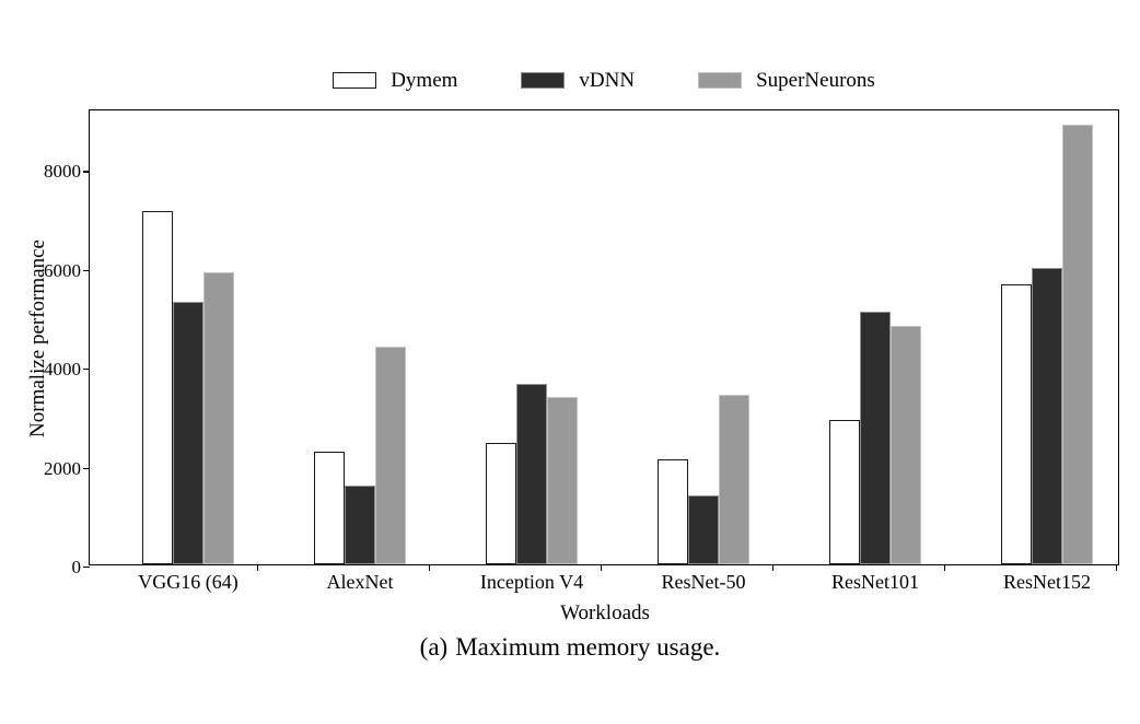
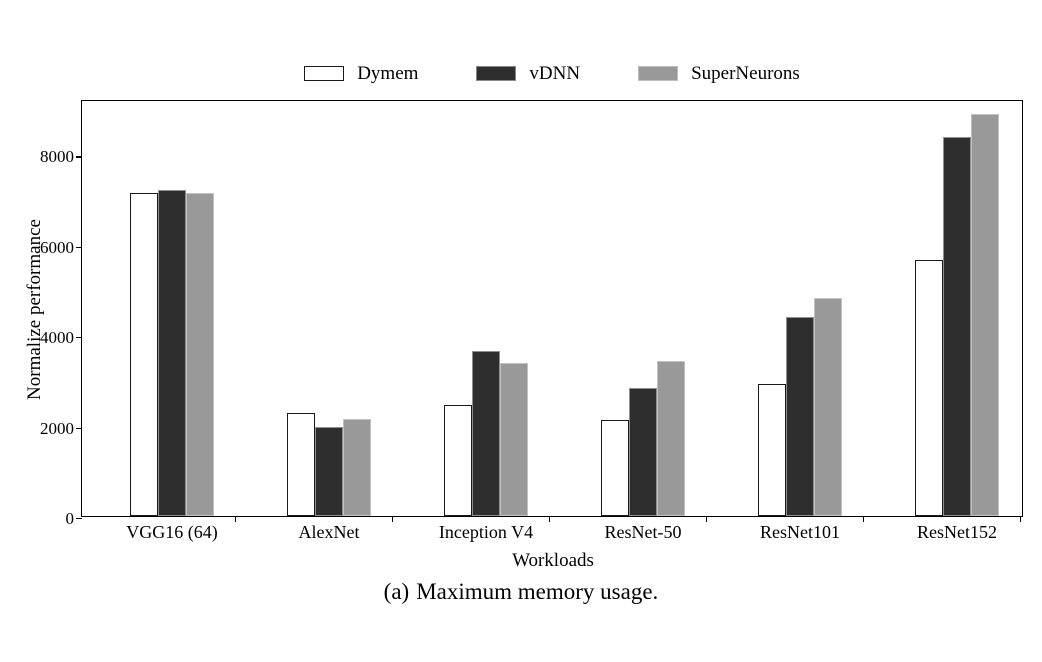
vDNN/VGG16 (64): 5300 -> 7200
SuperNeurons/VGG16 (64): 5900 -> 7100
vDNN/AlexNet: 1600 -> 2000
SuperNeurons/AlexNet: 4400 -> 2100
vDNN/ResNet-50: 1400 -> 2800
vDNN/ResNet101: 5100 -> 4400
vDNN/ResNet152: 6000 -> 8400
